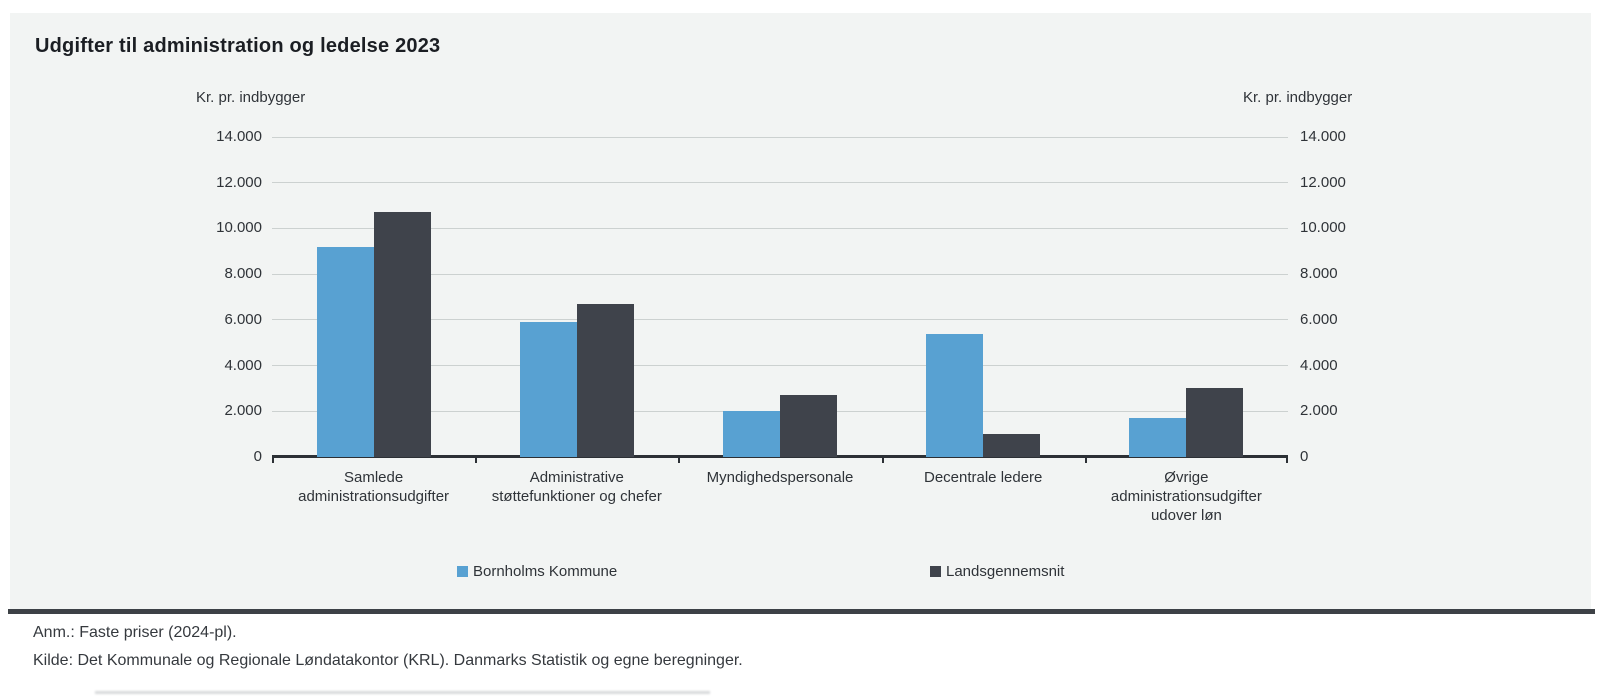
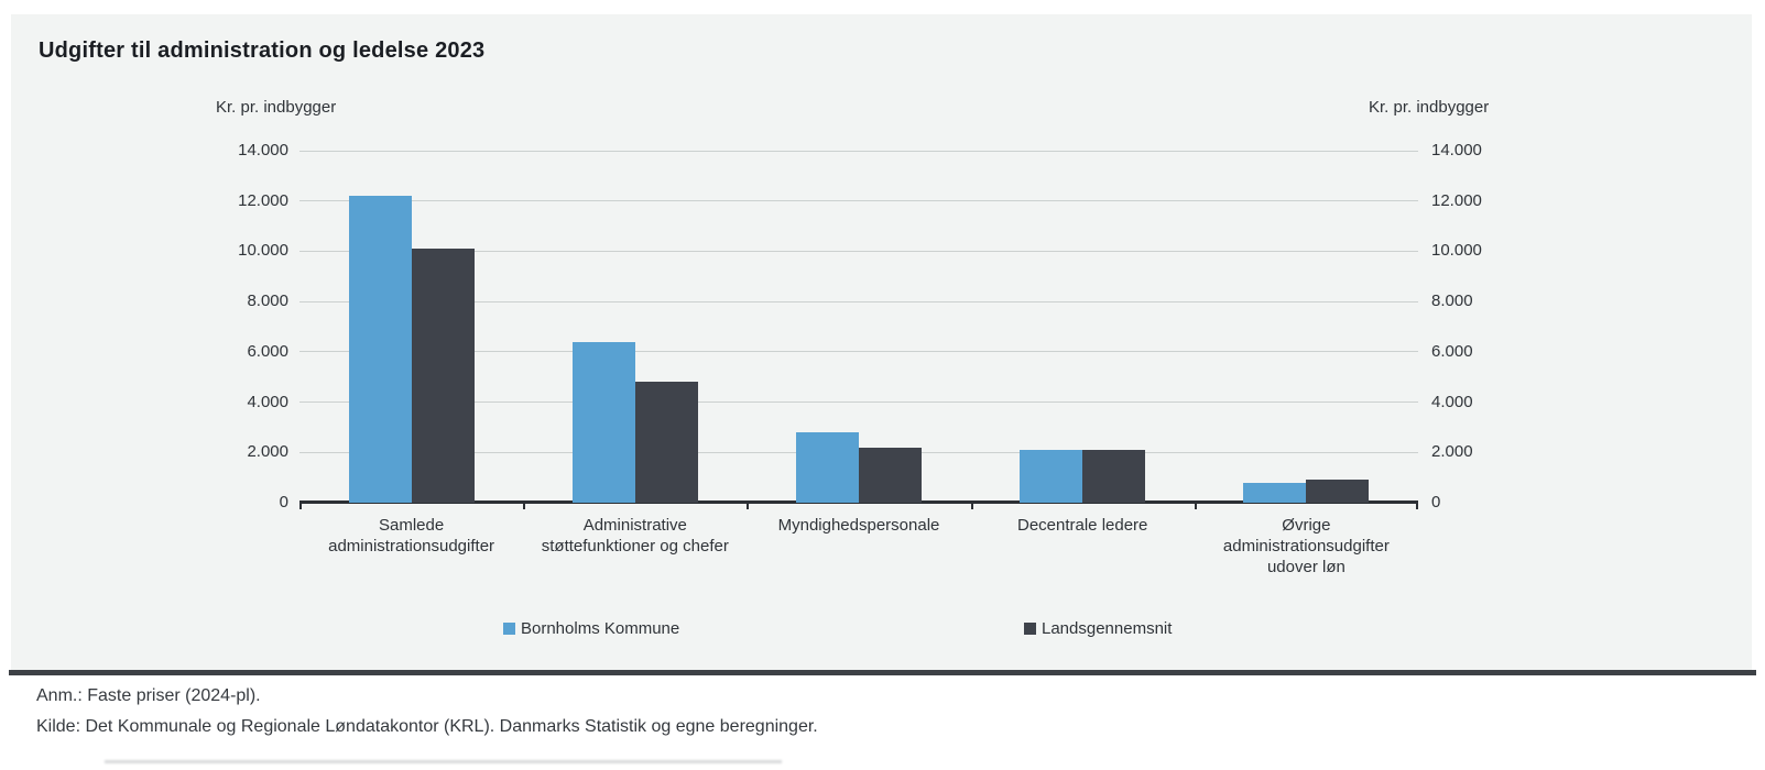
Bornholms Kommune/Samlede administrationsudgifter: 9200 -> 12200
Landsgennemsnit/Samlede administrationsudgifter: 10700 -> 10100
Bornholms Kommune/Administrative støttefunktioner og chefer: 5900 -> 6400
Landsgennemsnit/Administrative støttefunktioner og chefer: 6700 -> 4800
Bornholms Kommune/Myndighedspersonale: 2000 -> 2800
Landsgennemsnit/Myndighedspersonale: 2700 -> 2200
Bornholms Kommune/Decentrale ledere: 5400 -> 2100
Landsgennemsnit/Decentrale ledere: 1000 -> 2100
Bornholms Kommune/Øvrige administrationsudgifter udover løn: 1700 -> 800
Landsgennemsnit/Øvrige administrationsudgifter udover løn: 3000 -> 900
